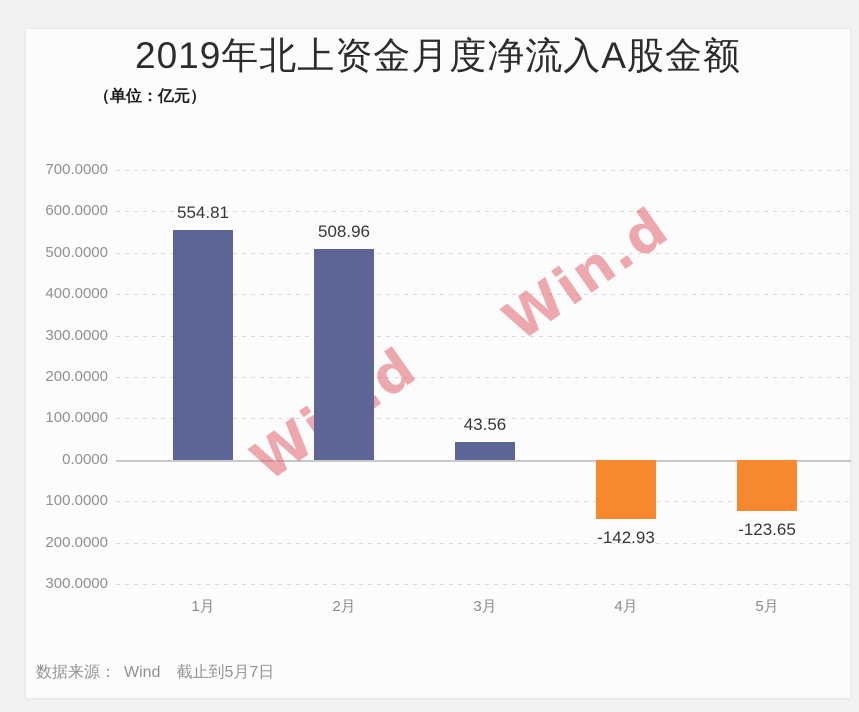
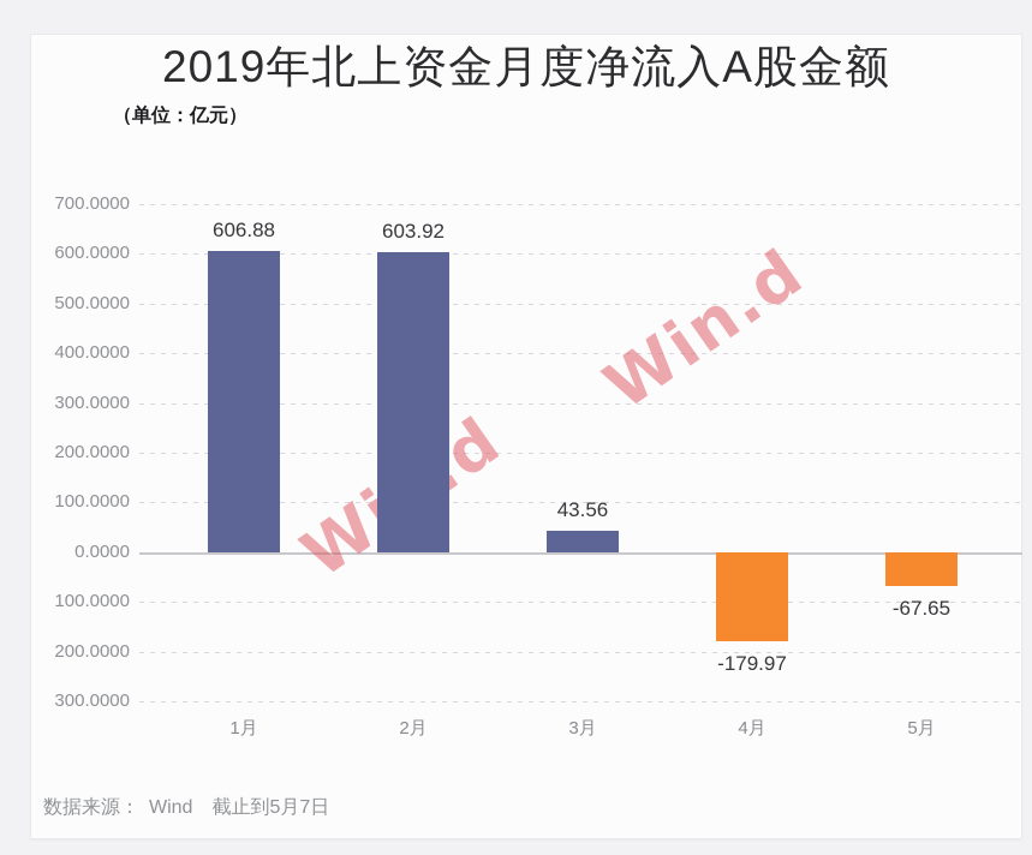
1月: 554.81 -> 606.88
2月: 508.96 -> 603.92
4月: -142.93 -> -179.97
5月: -123.65 -> -67.65
